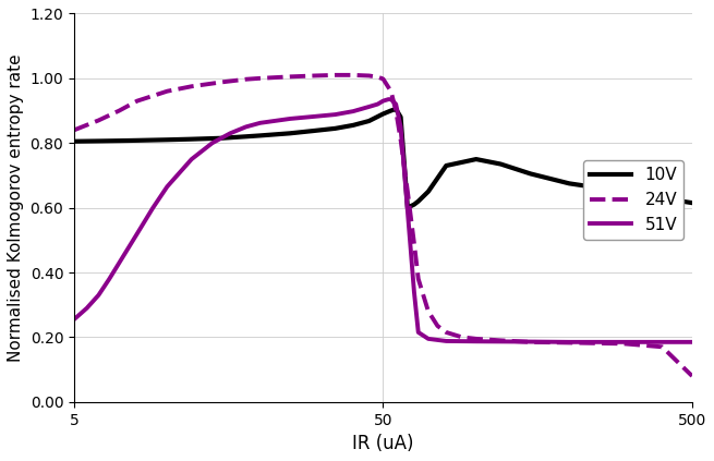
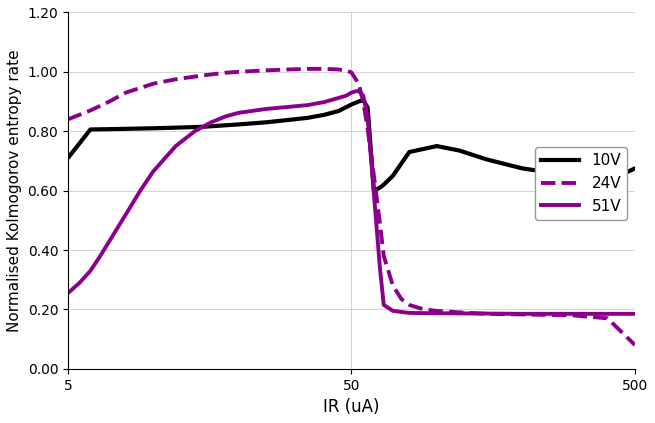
10V/5: 0.805 -> 0.710
10V/500: 0.615 -> 0.675
